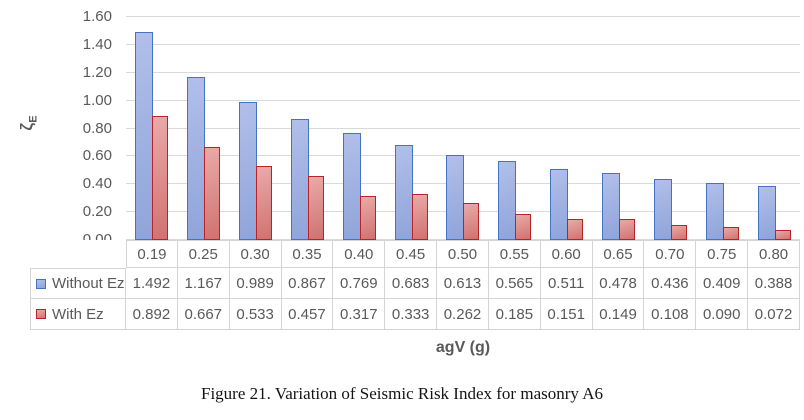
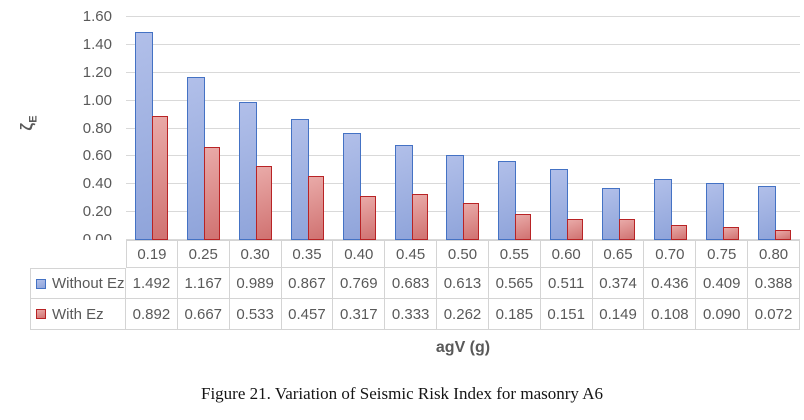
Without Ez/0.65: 0.478 -> 0.374
